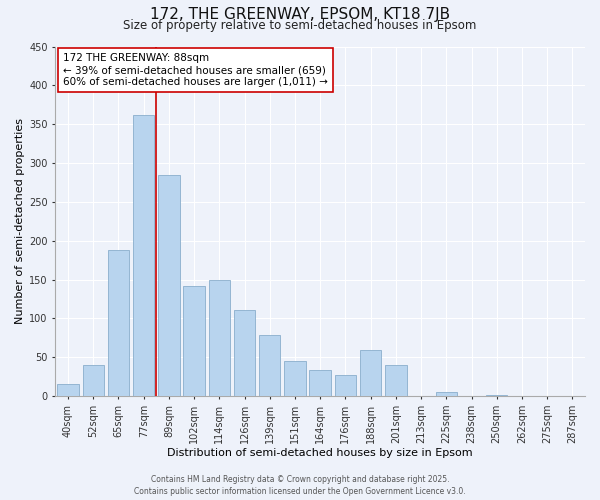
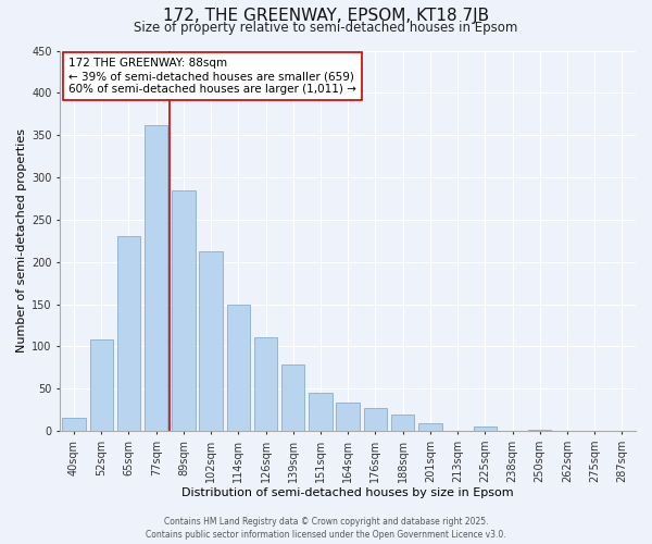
52sqm: 40 -> 108
65sqm: 188 -> 230
102sqm: 142 -> 212
188sqm: 60 -> 20
201sqm: 40 -> 9
